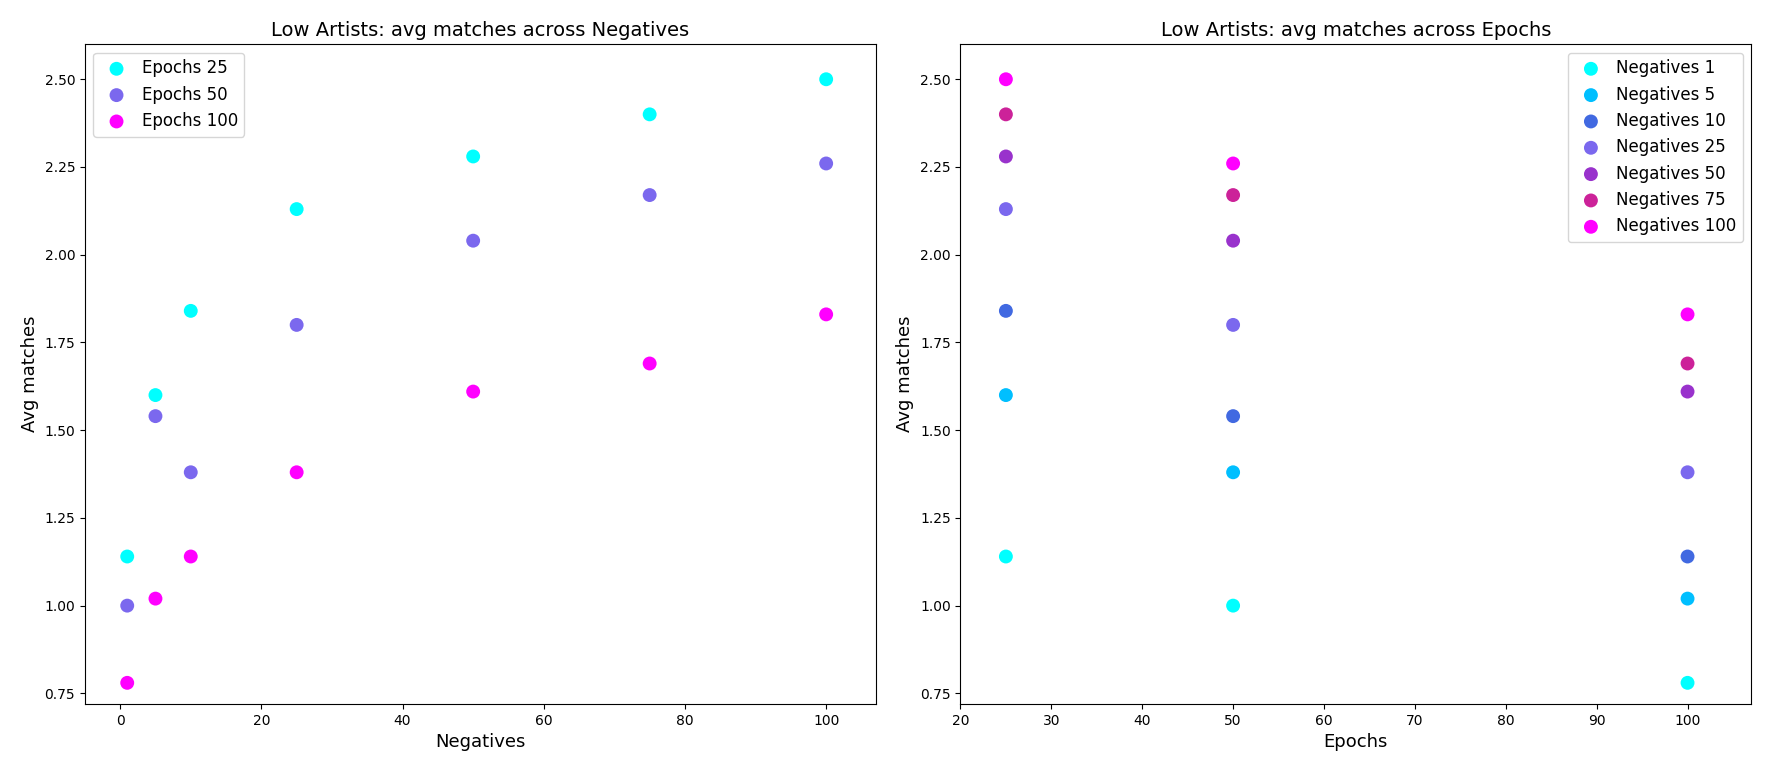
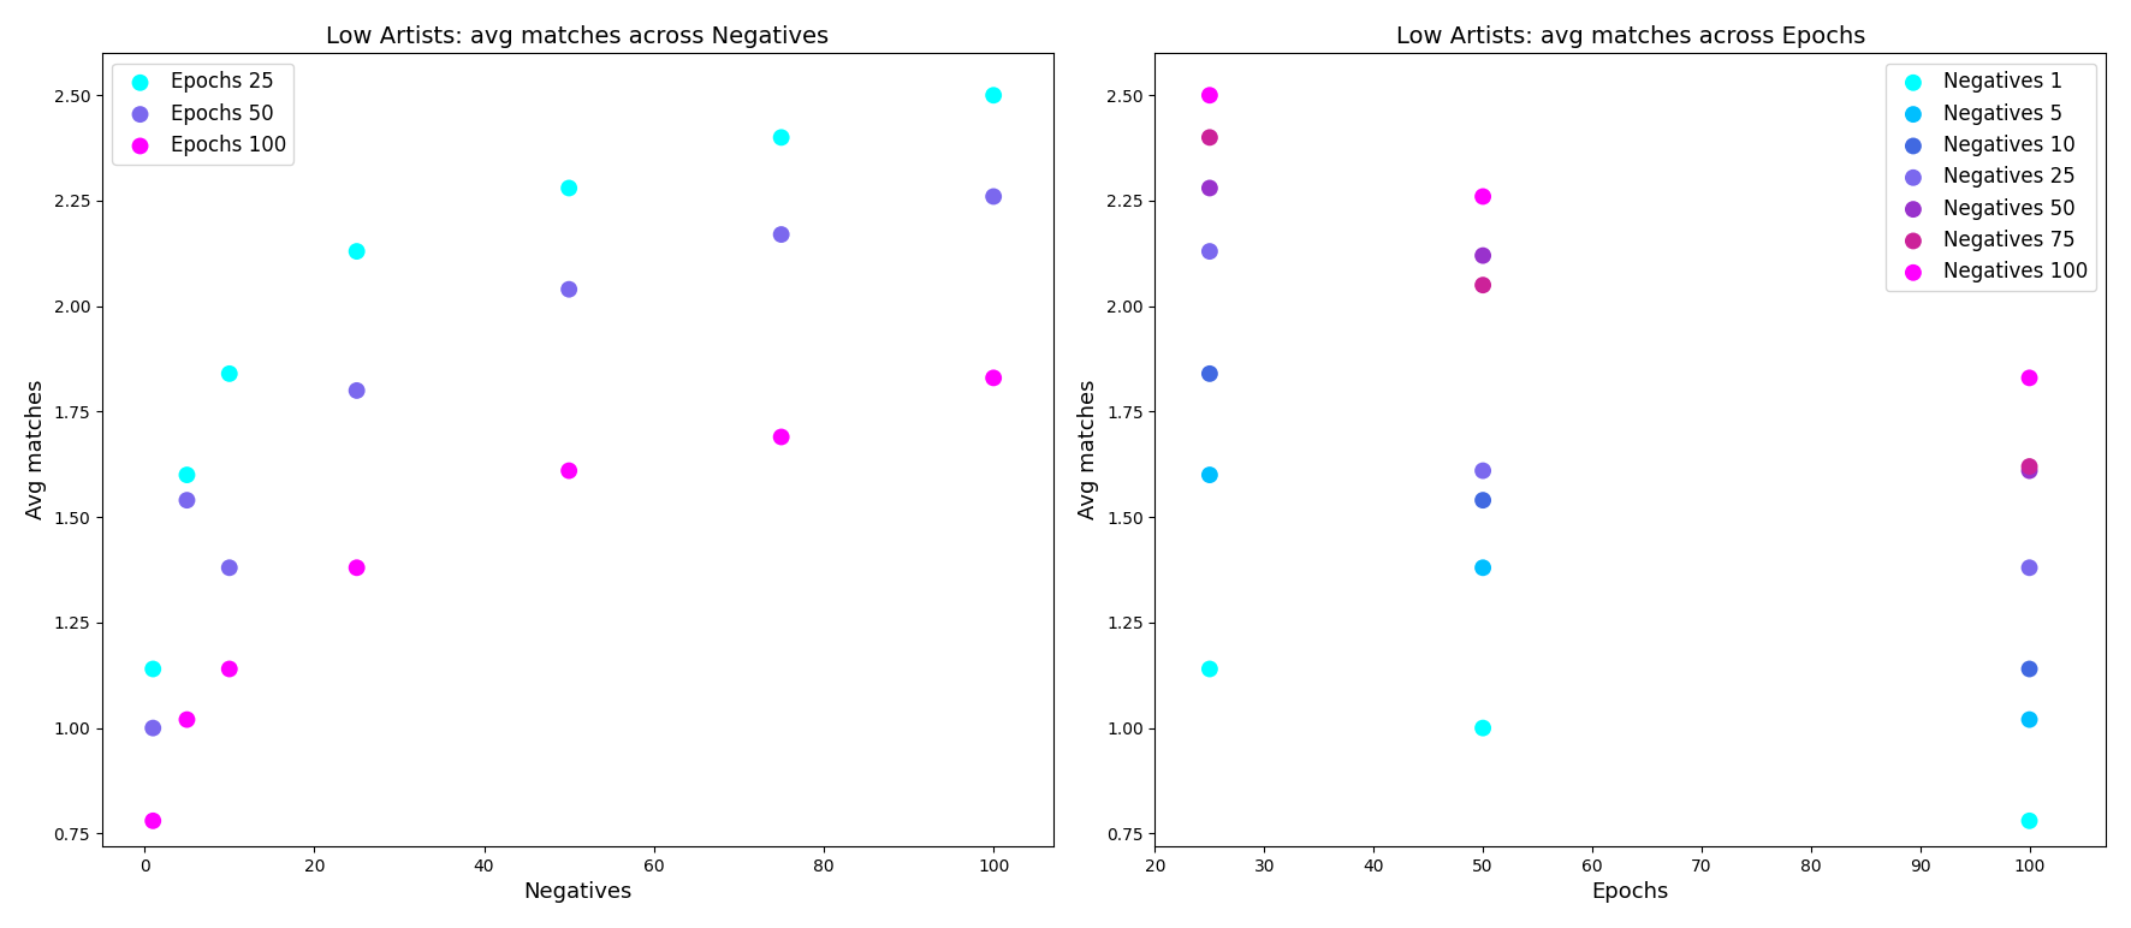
Low Artists: avg matches across Epochs/Negatives 25/50: 1.80 -> 1.61
Low Artists: avg matches across Epochs/Negatives 50/50: 2.04 -> 2.12
Low Artists: avg matches across Epochs/Negatives 75/50: 2.17 -> 2.05
Low Artists: avg matches across Epochs/Negatives 75/100: 1.69 -> 1.62
